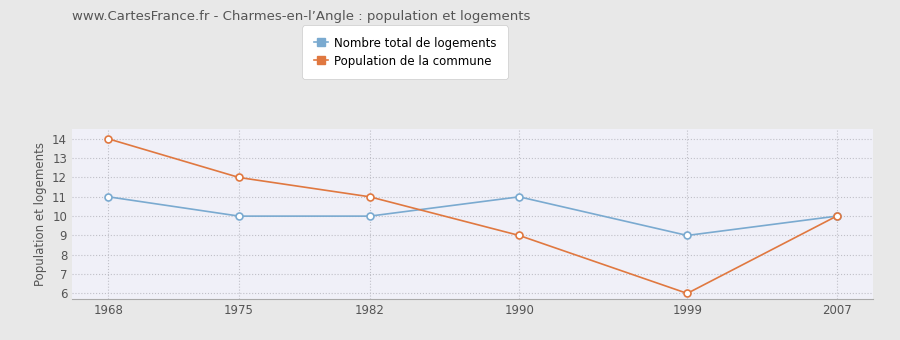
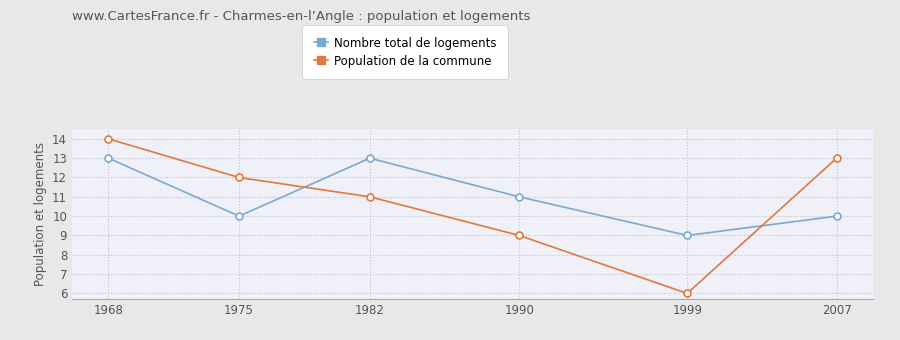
Nombre total de logements/1968: 11 -> 13
Nombre total de logements/1982: 10 -> 13
Population de la commune/2007: 10 -> 13
